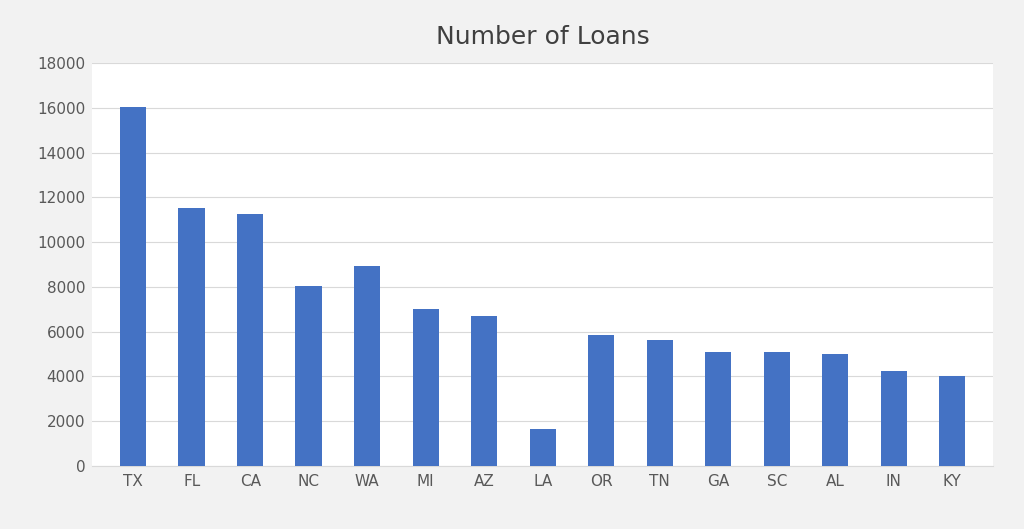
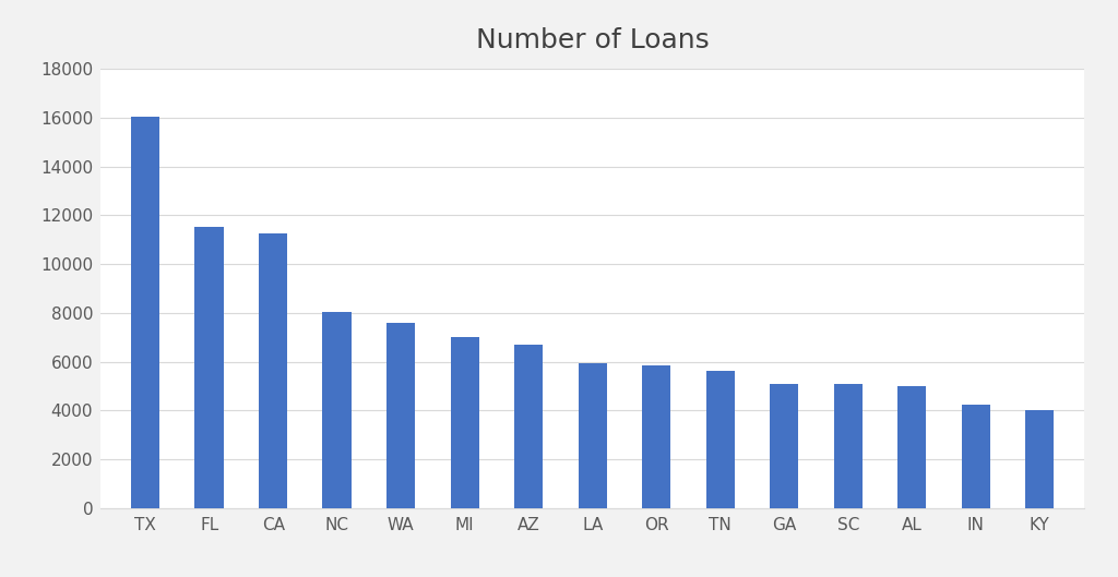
WA: 8950 -> 7600
LA: 1650 -> 5950
